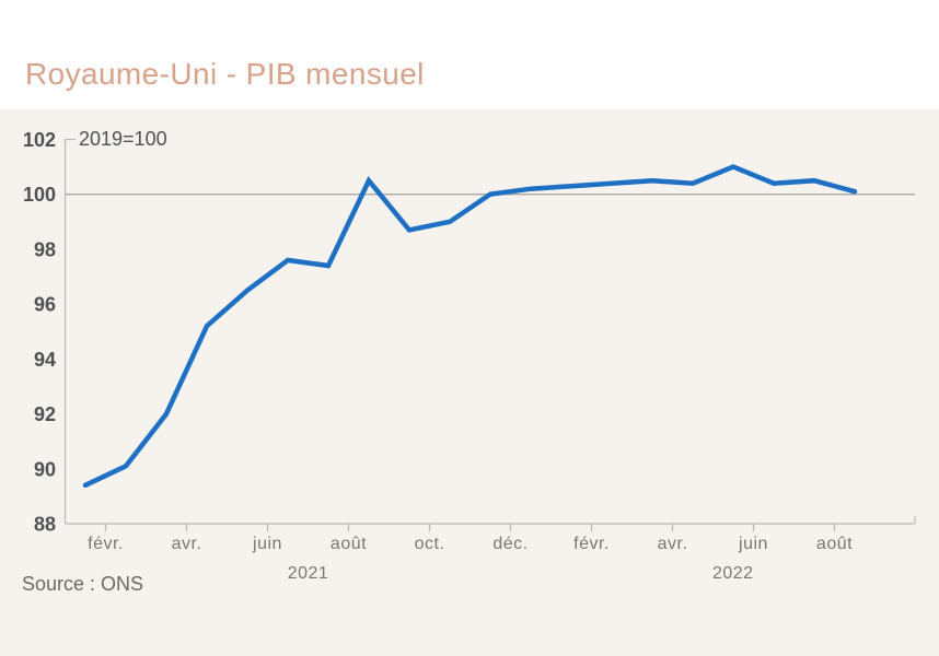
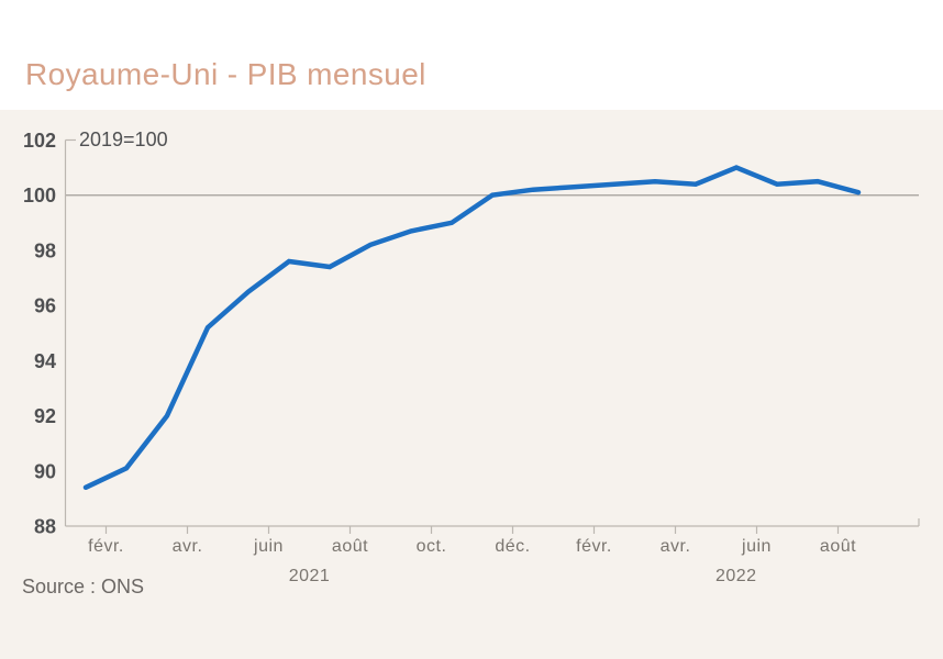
août 2021: 100.5 -> 98.2
